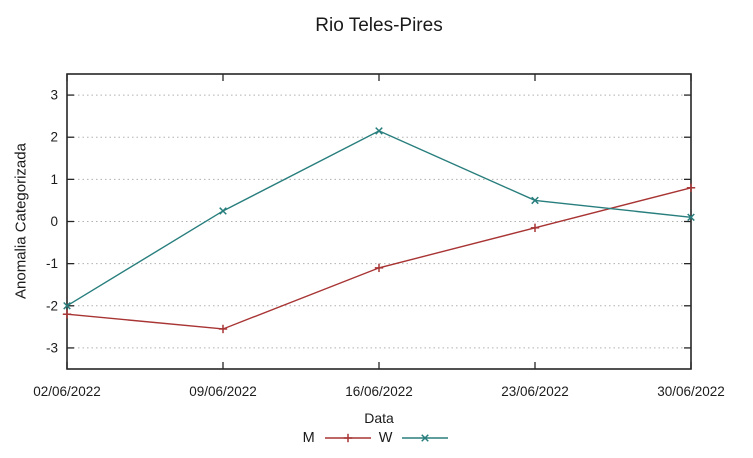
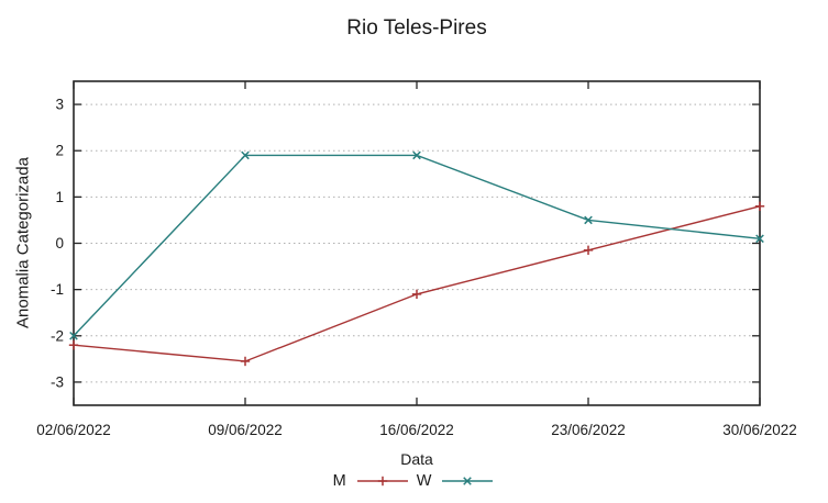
W/09/06/2022: 0.2 -> 1.9
W/16/06/2022: 2.1 -> 1.9
